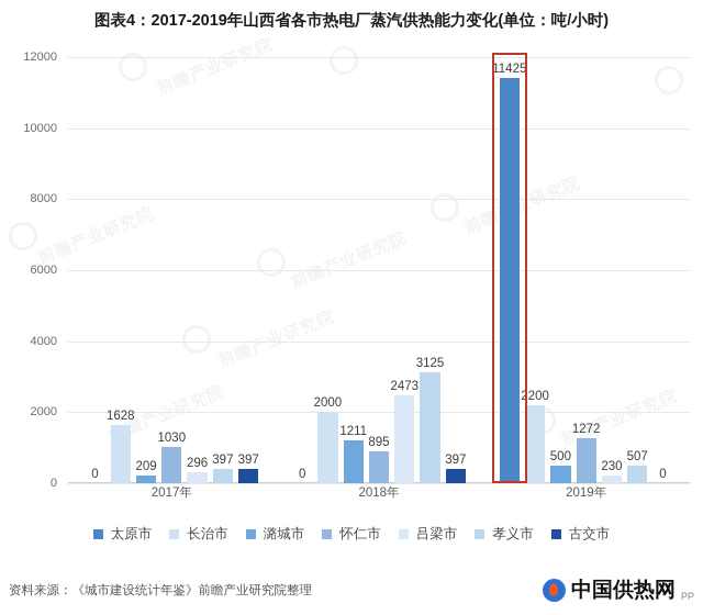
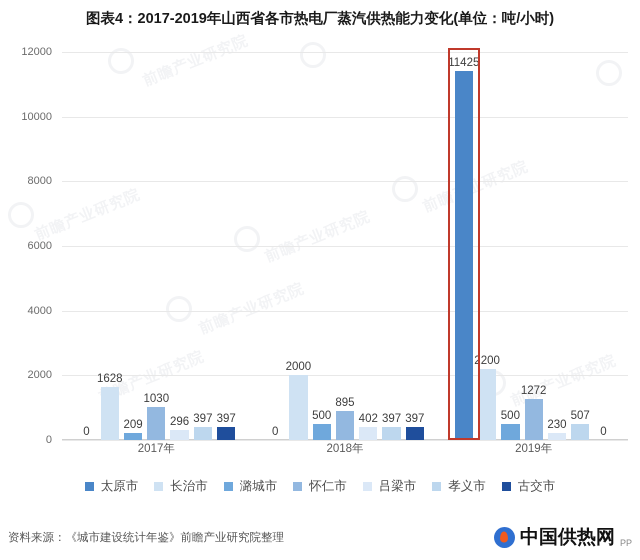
潞城市/2018年: 1211 -> 500
吕梁市/2018年: 2473 -> 402
孝义市/2018年: 3125 -> 397
